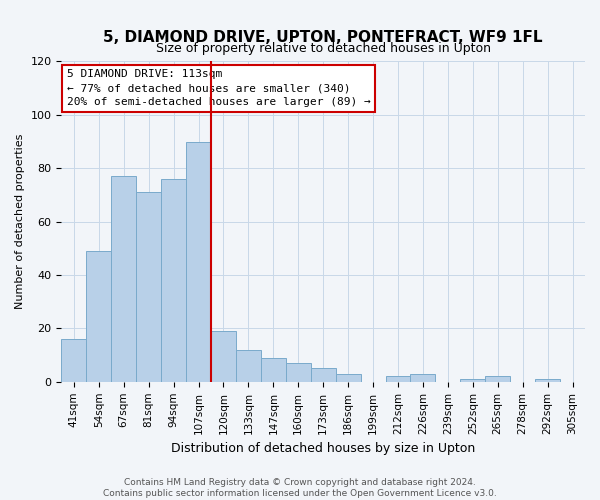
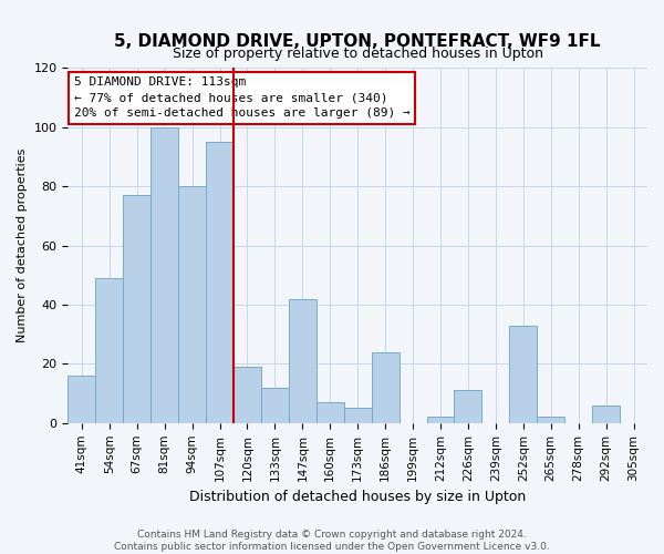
81sqm: 71 -> 100
94sqm: 76 -> 80
107sqm: 90 -> 95
147sqm: 9 -> 42
186sqm: 3 -> 24
226sqm: 3 -> 11
252sqm: 1 -> 33
292sqm: 1 -> 6
